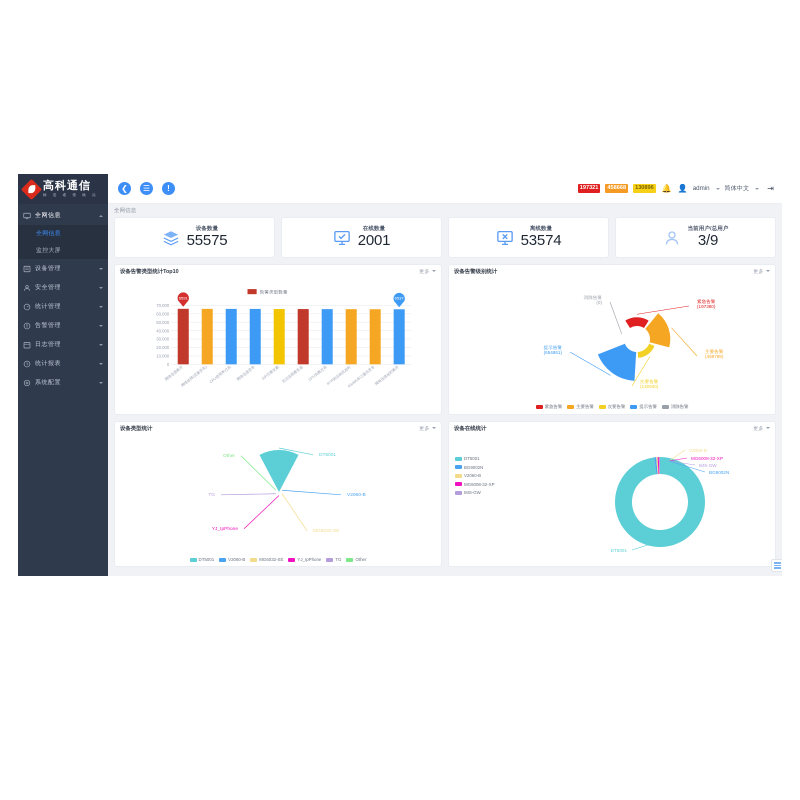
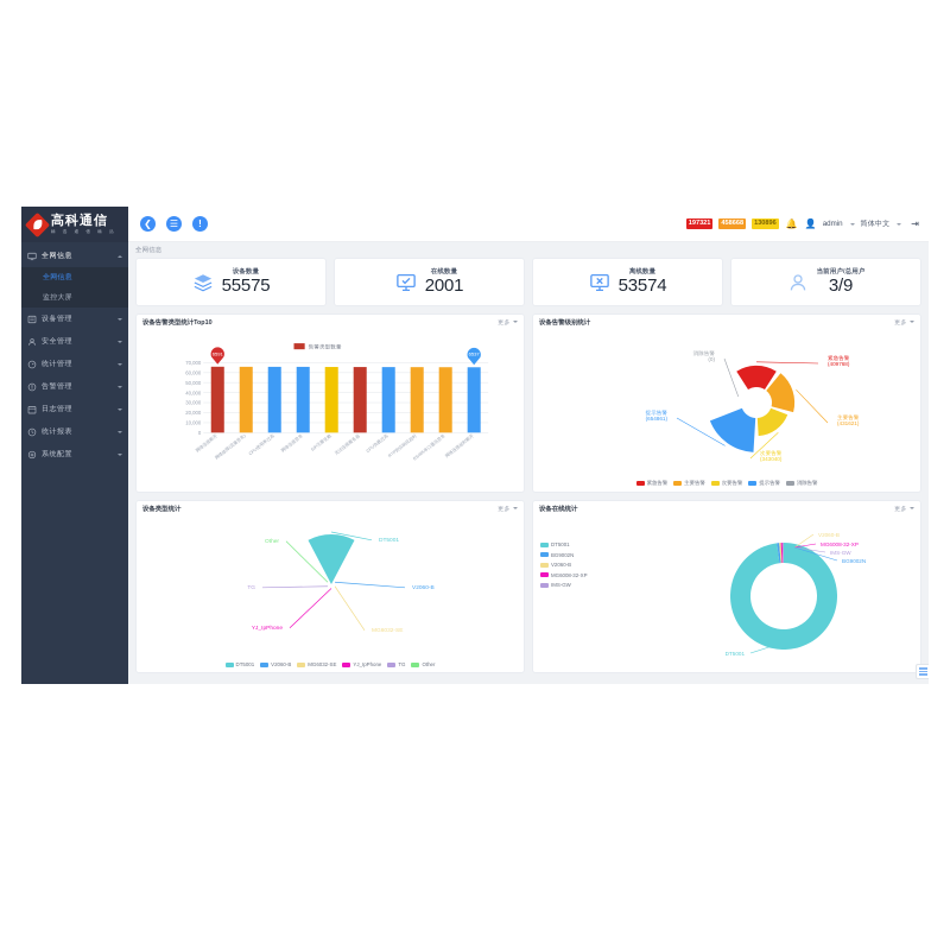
设备告警级别统计/紧急告警: 197380 -> 409768
设备告警级别统计/主要告警: 458799 -> 431621
设备告警级别统计/次要告警: 130940 -> 343040
